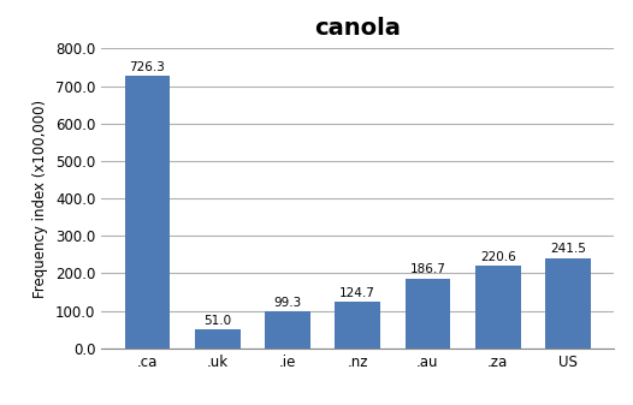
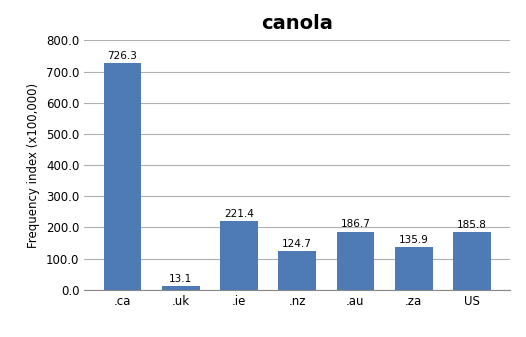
.uk: 51.0 -> 13.1
.ie: 99.3 -> 221.4
.za: 220.6 -> 135.9
US: 241.5 -> 185.8
